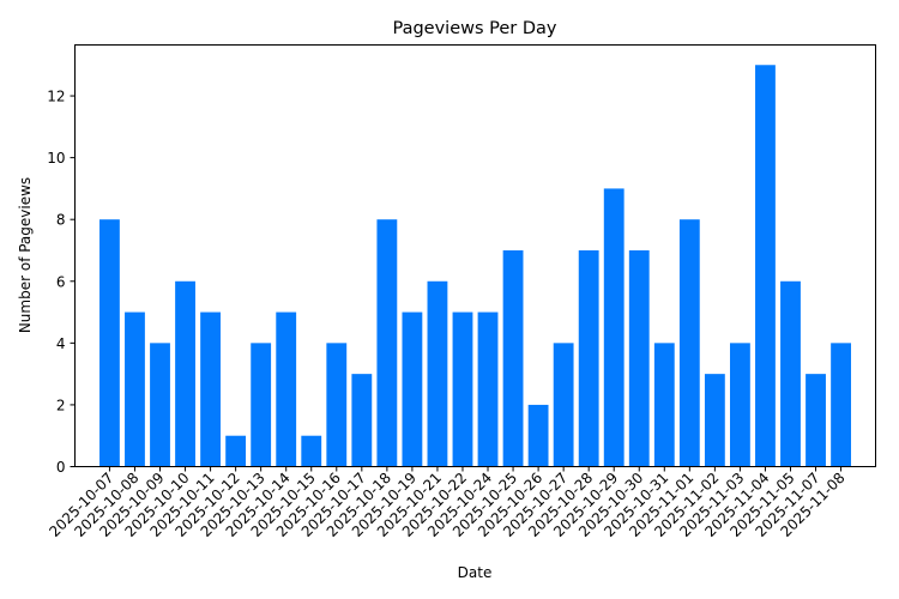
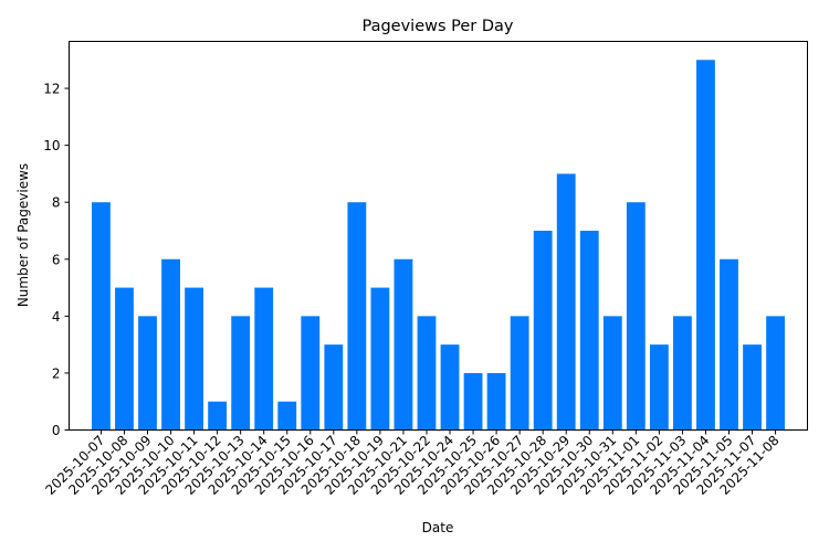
2025-10-22: 5 -> 4
2025-10-24: 5 -> 3
2025-10-25: 7 -> 2
